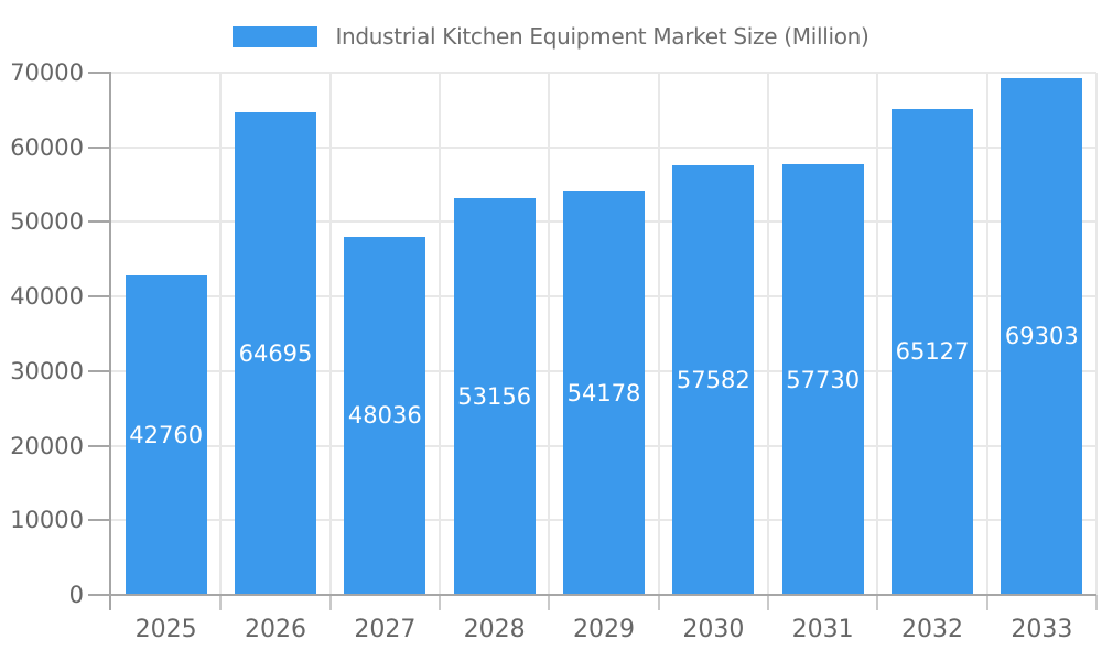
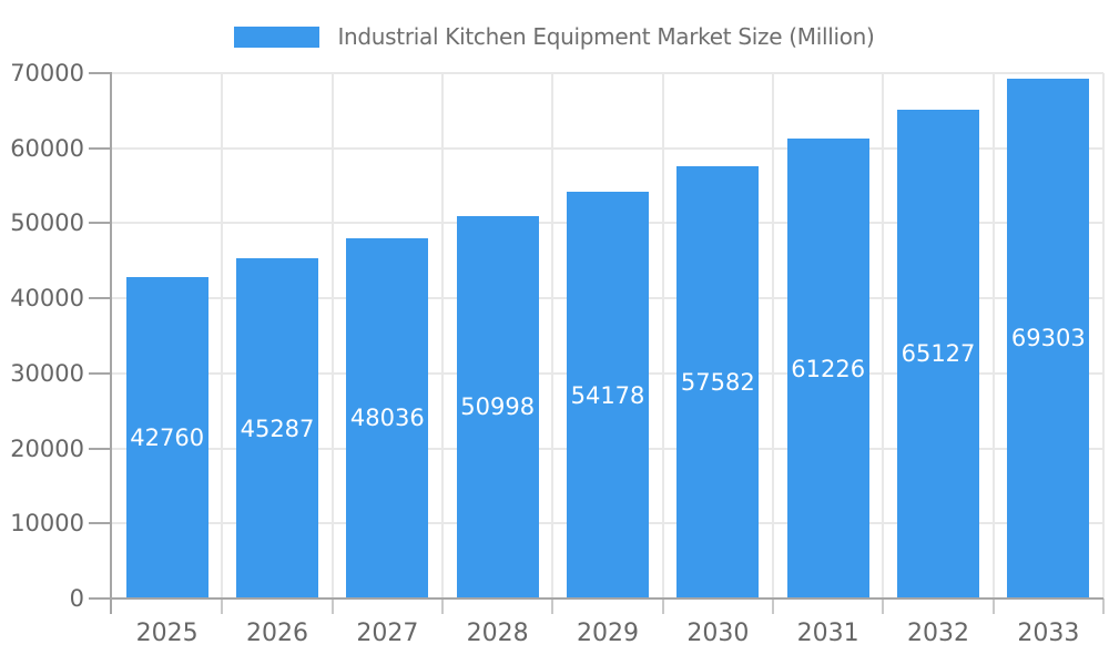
2026: 64695 -> 45287
2028: 53156 -> 50998
2031: 57730 -> 61226
